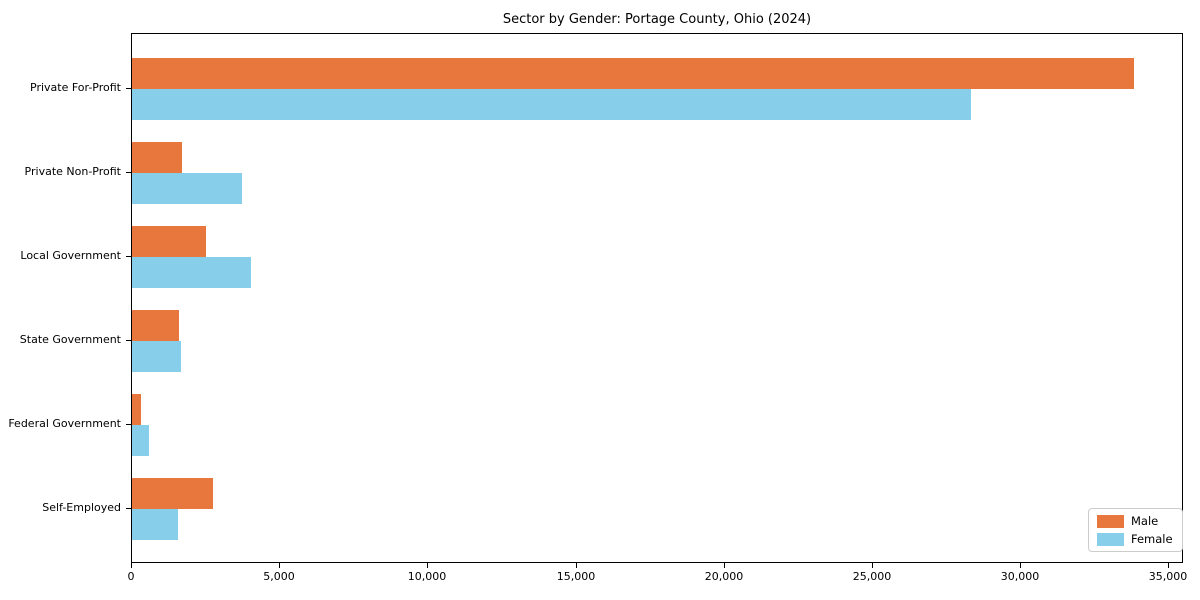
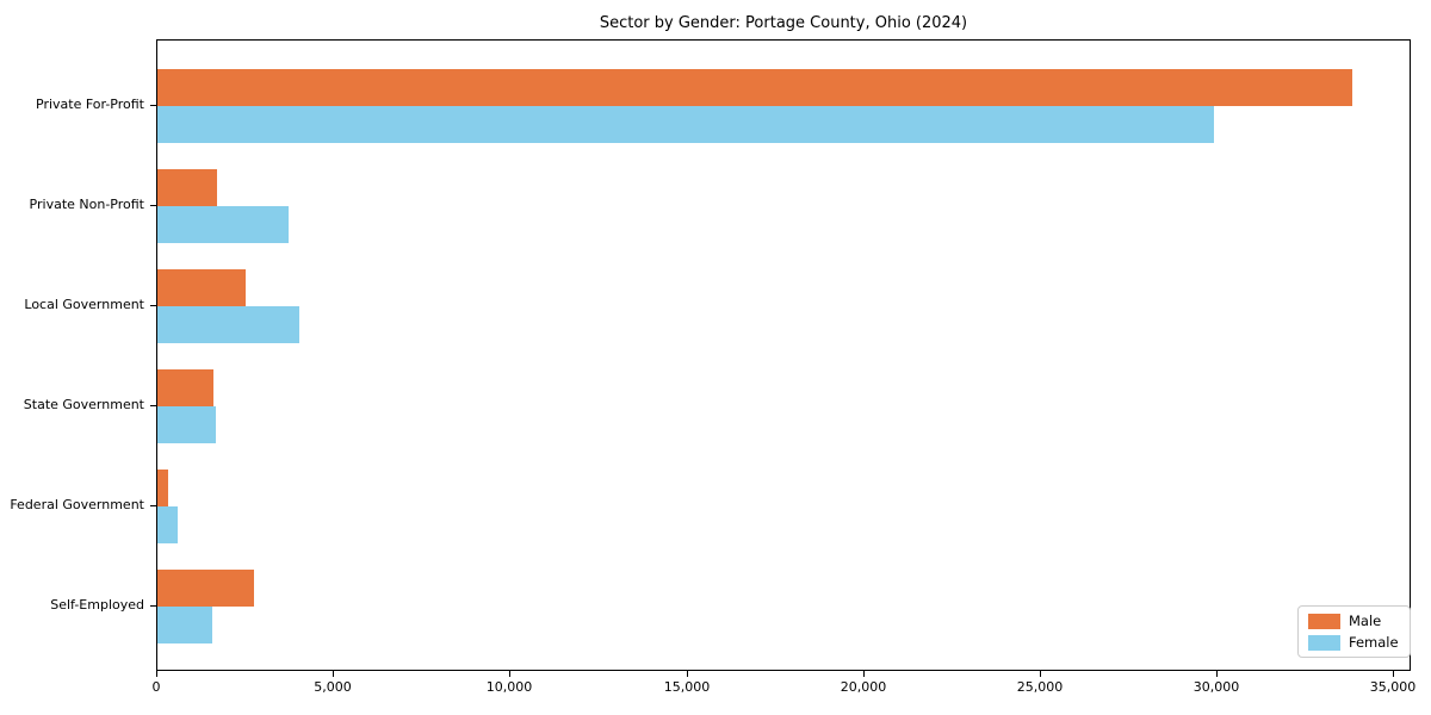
Female/Private For-Profit: 28300 -> 29900
